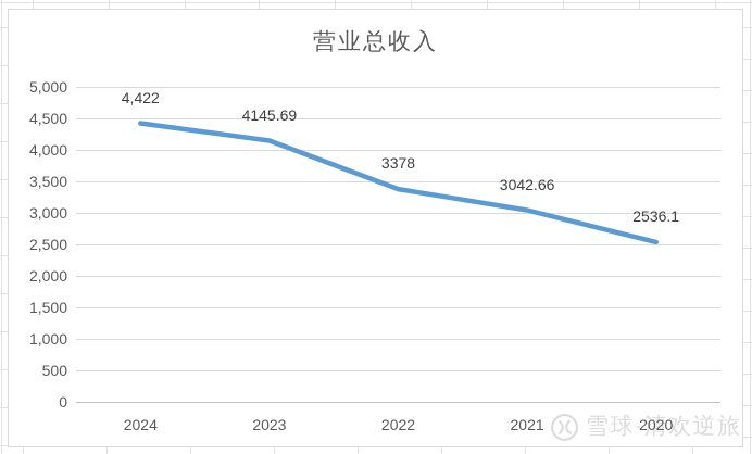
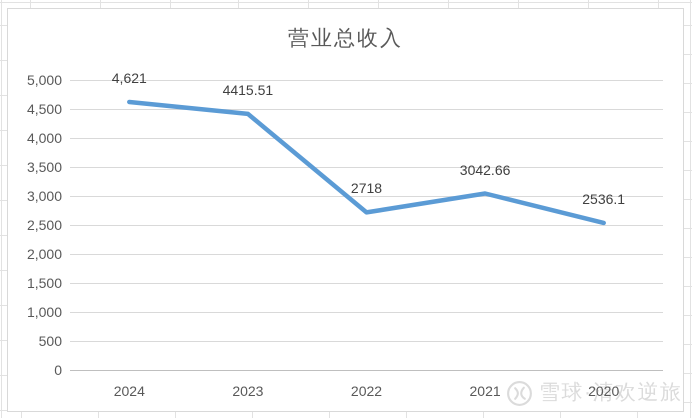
2024: 4,422 -> 4,621
2023: 4145.69 -> 4415.51
2022: 3378 -> 2718
